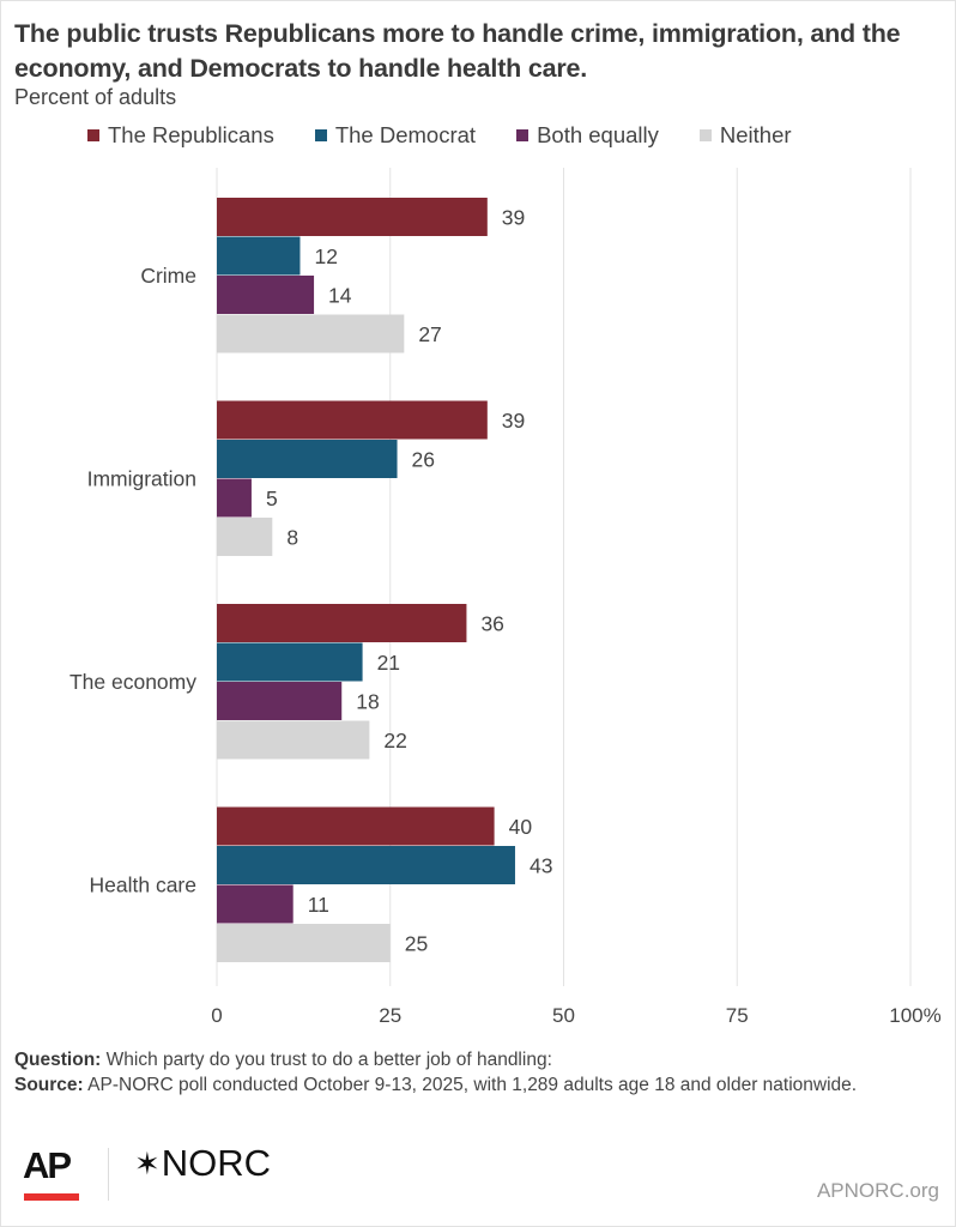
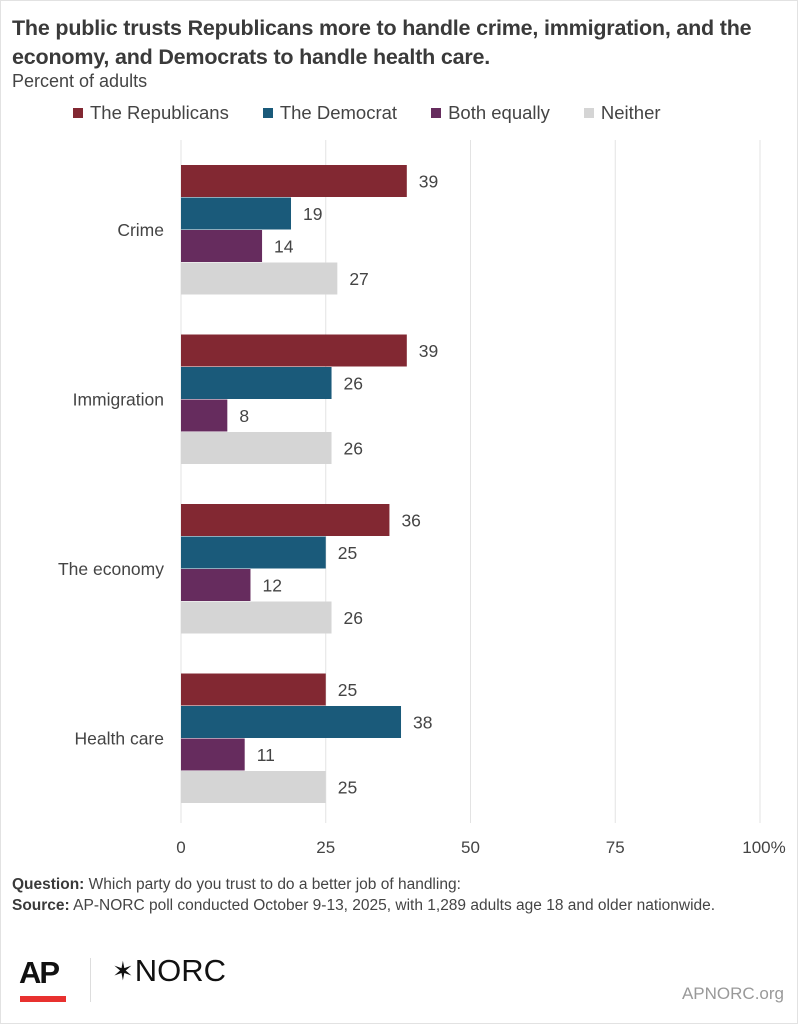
The Democrat/Crime: 12 -> 19
Both equally/Immigration: 5 -> 8
Neither/Immigration: 8 -> 26
The Democrat/The economy: 21 -> 25
Both equally/The economy: 18 -> 12
Neither/The economy: 22 -> 26
The Republicans/Health care: 40 -> 25
The Democrat/Health care: 43 -> 38
